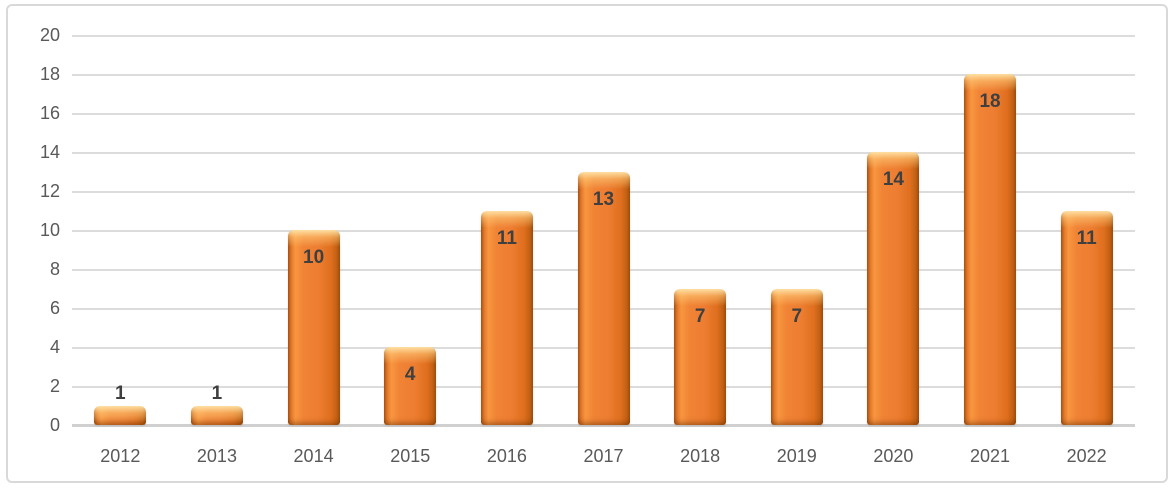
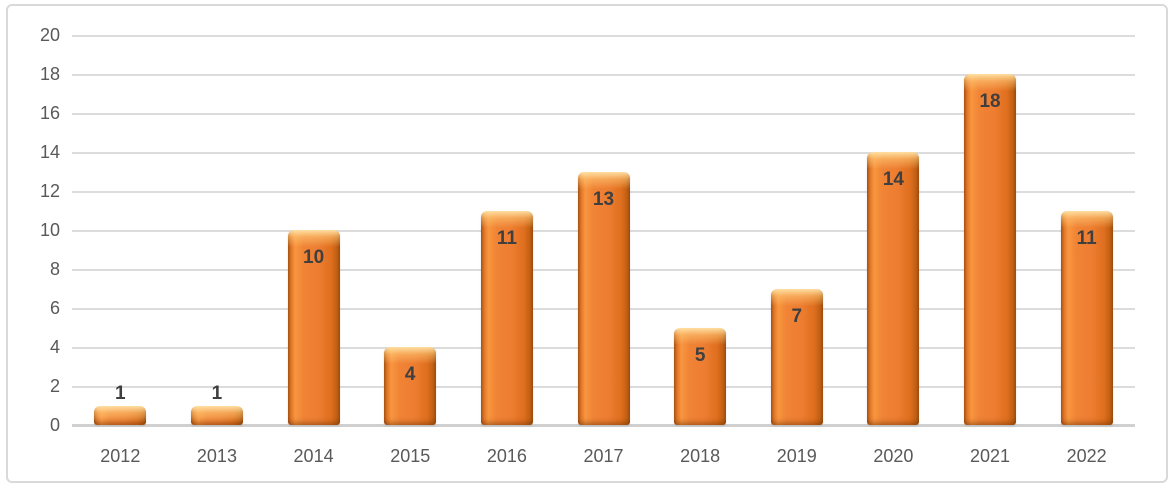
2018: 7 -> 5
